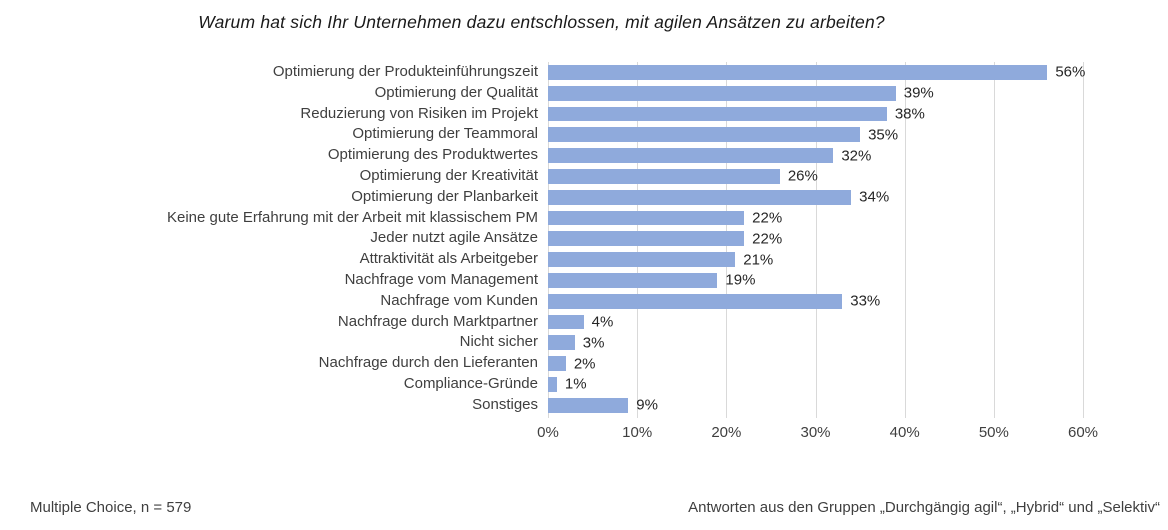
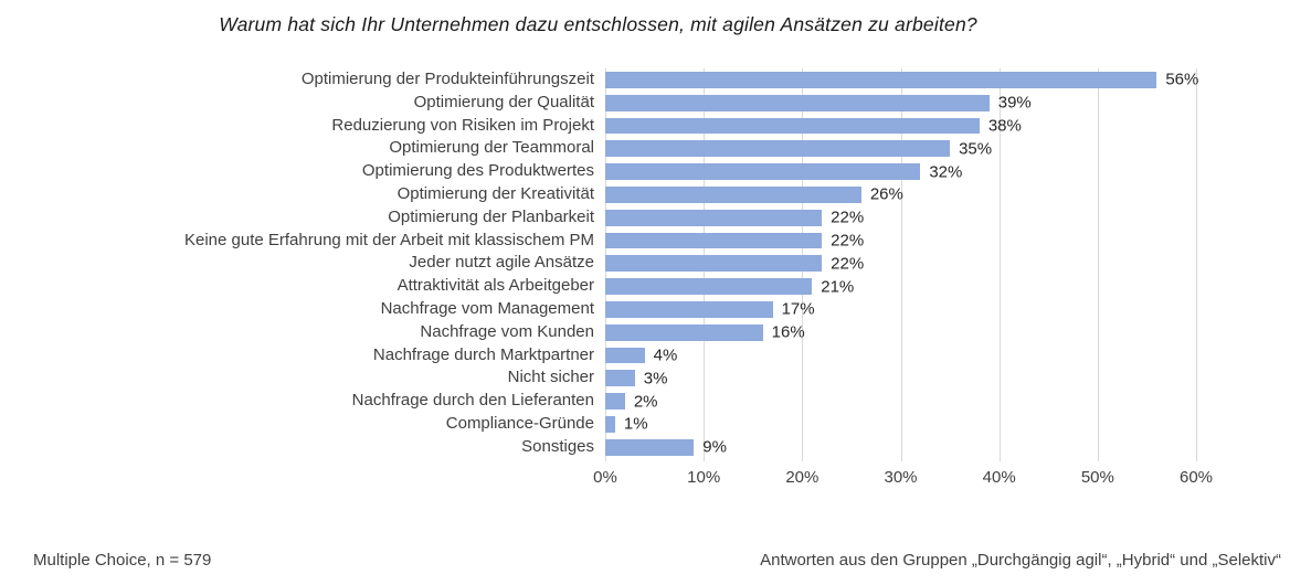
Optimierung der Planbarkeit: 34% -> 22%
Nachfrage vom Management: 19% -> 17%
Nachfrage vom Kunden: 33% -> 16%
